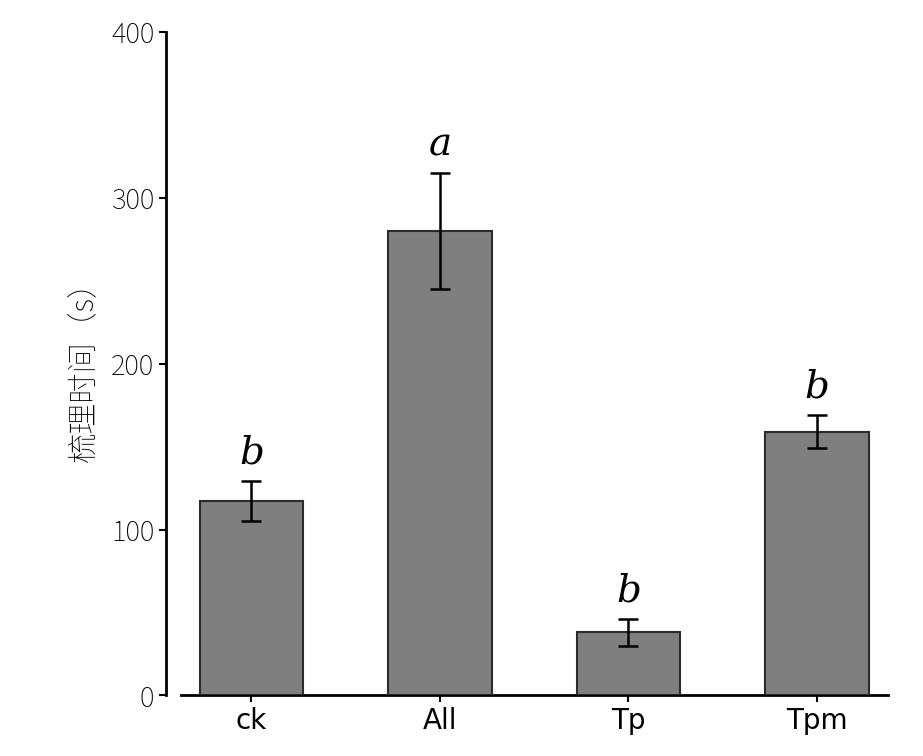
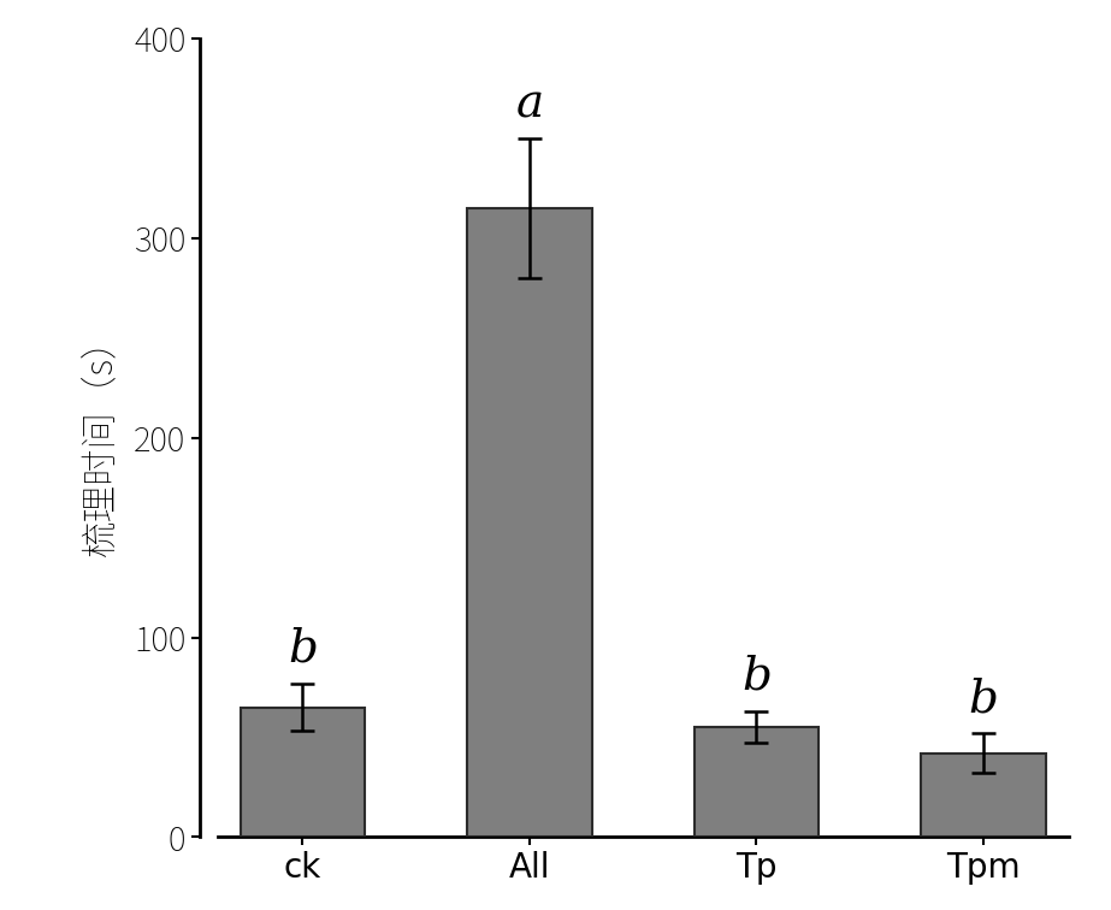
ck: 117 -> 65
All: 280 -> 315
Tp: 38 -> 55
Tpm: 159 -> 42
